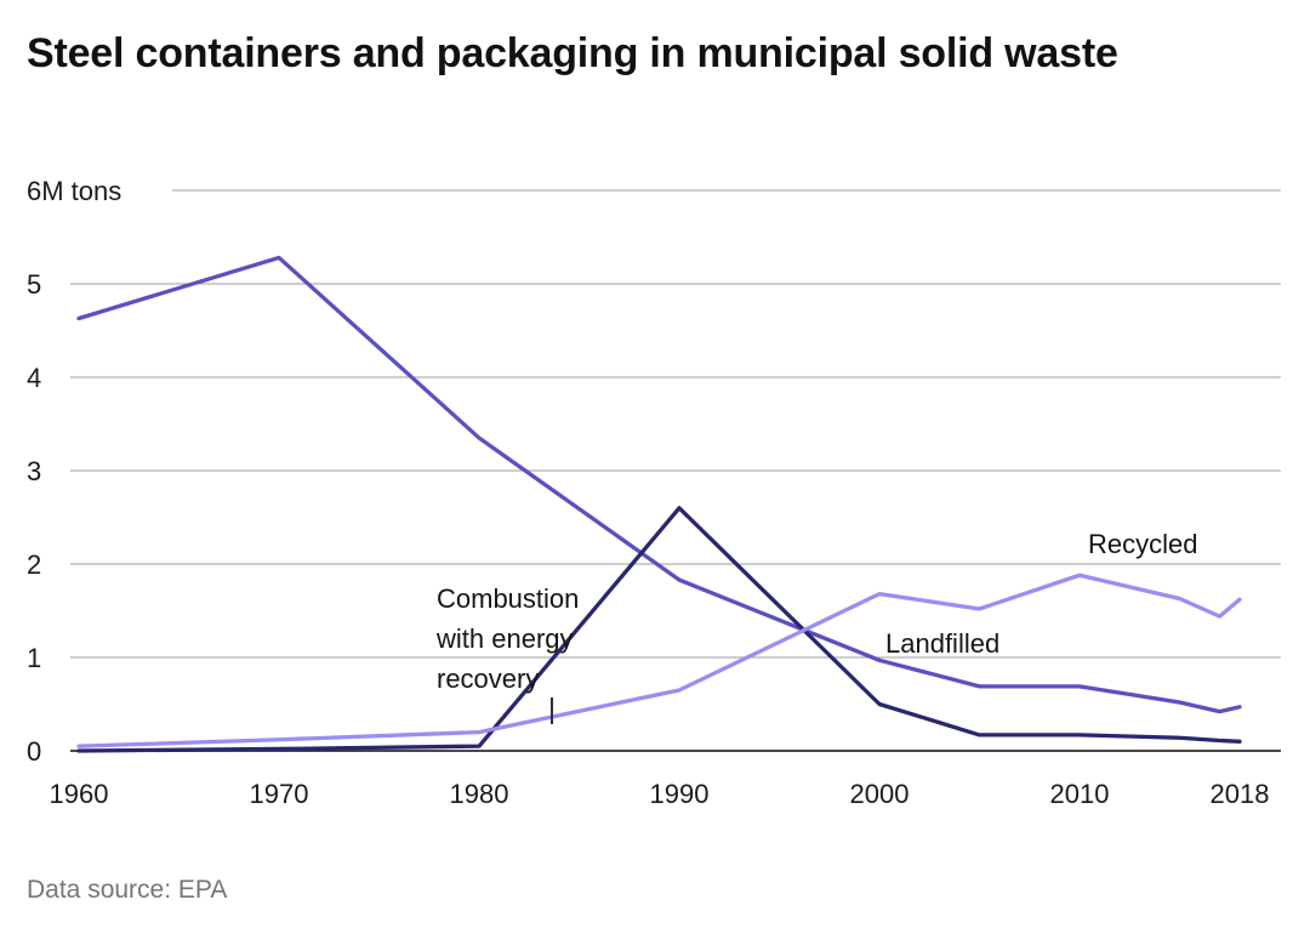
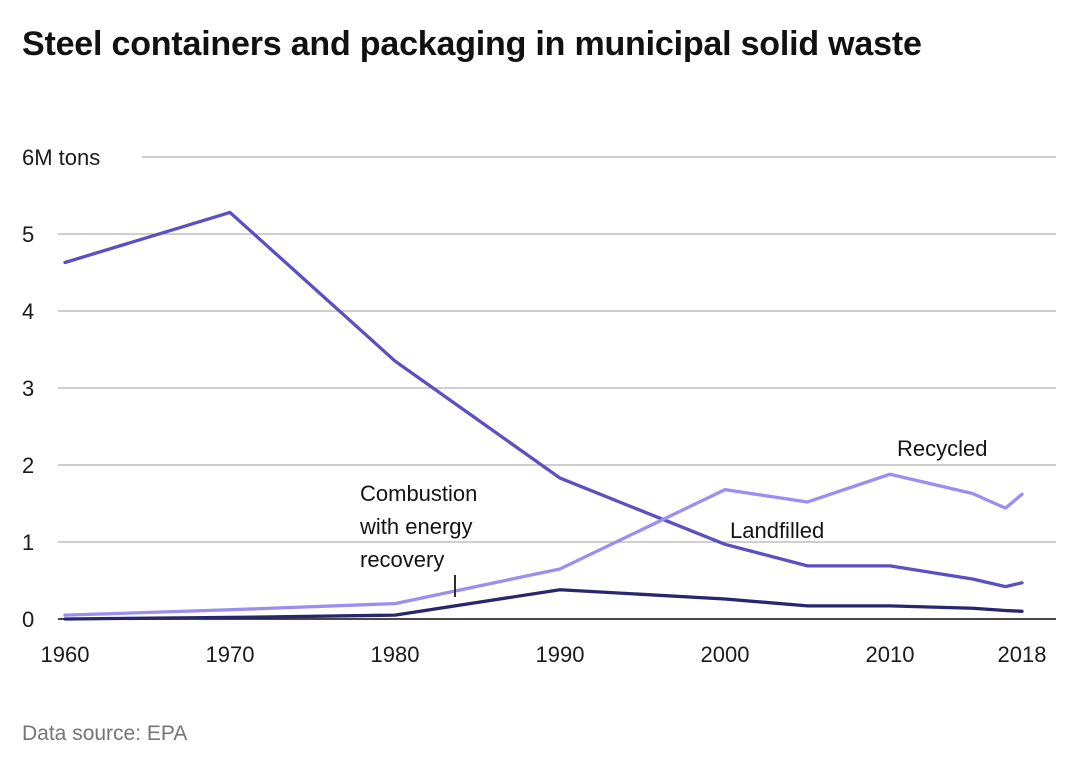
Combustion with energy recovery/1990: 2.6 -> 0.4
Combustion with energy recovery/2000: 0.5 -> 0.3
